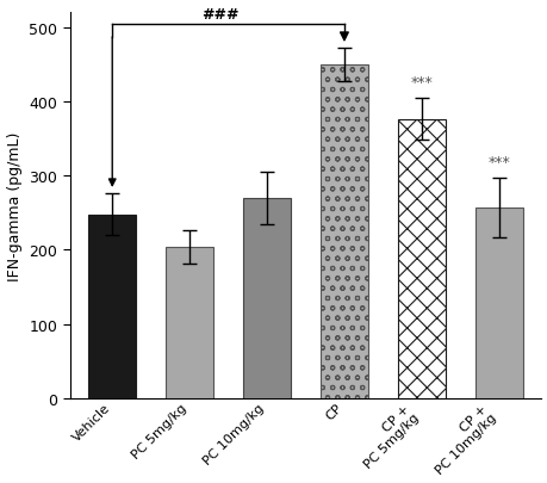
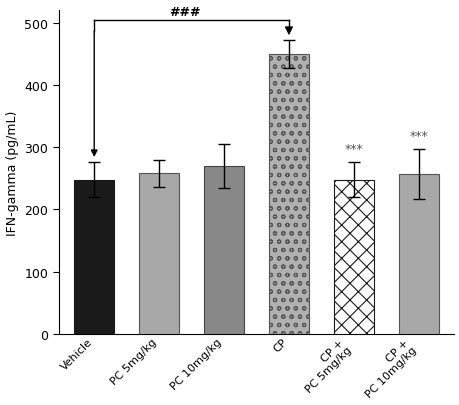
PC 5mg/kg: 204 -> 258
CP + PC 5mg/kg: 376 -> 248
